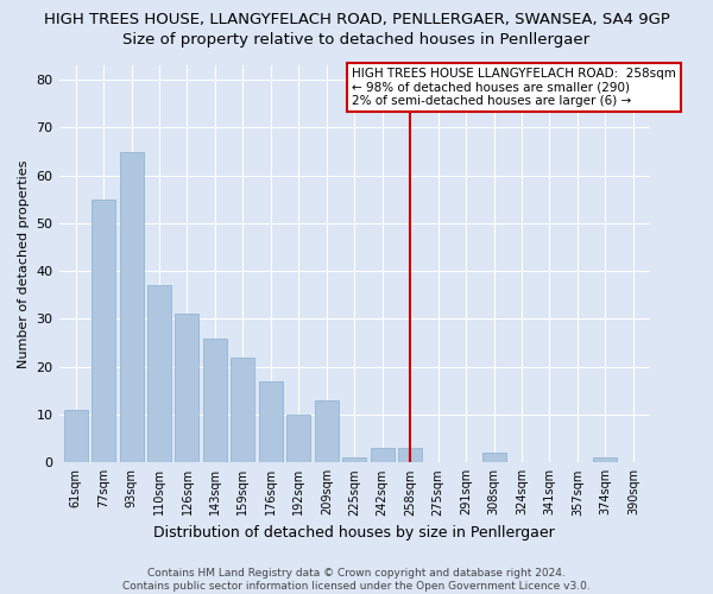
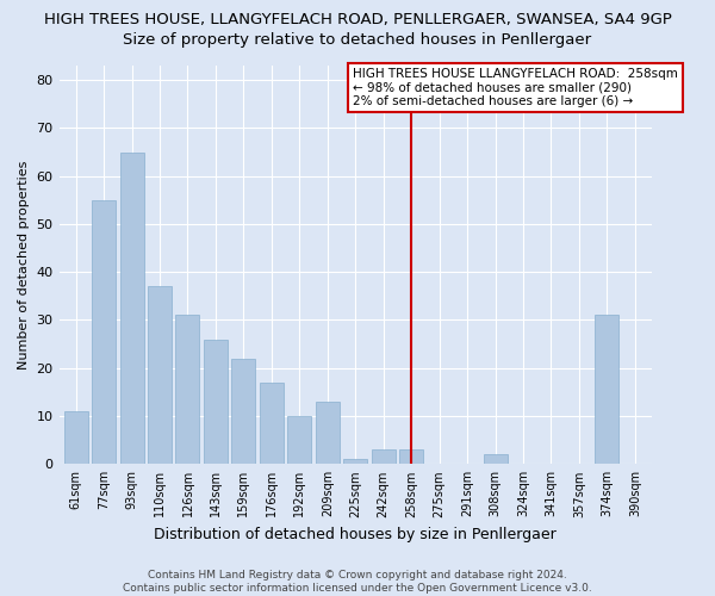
374sqm: 1 -> 31
